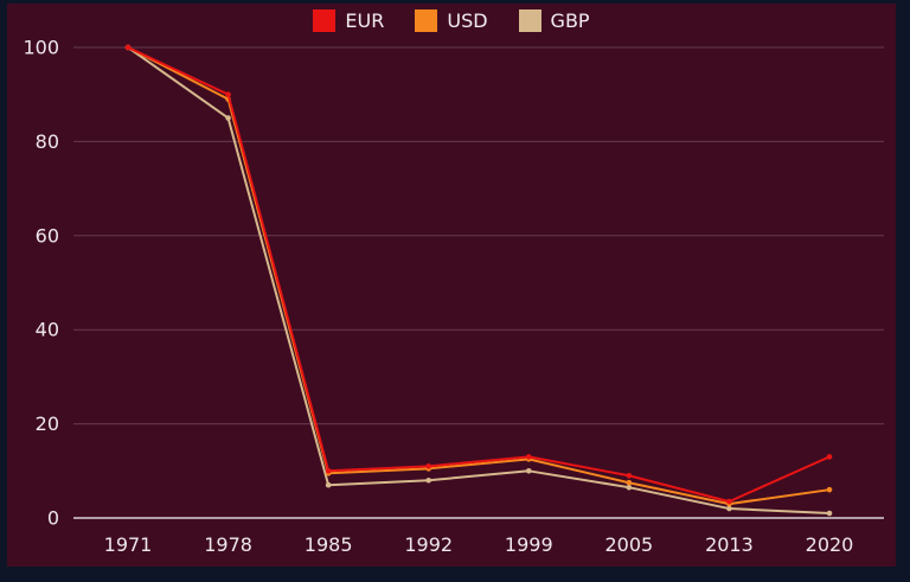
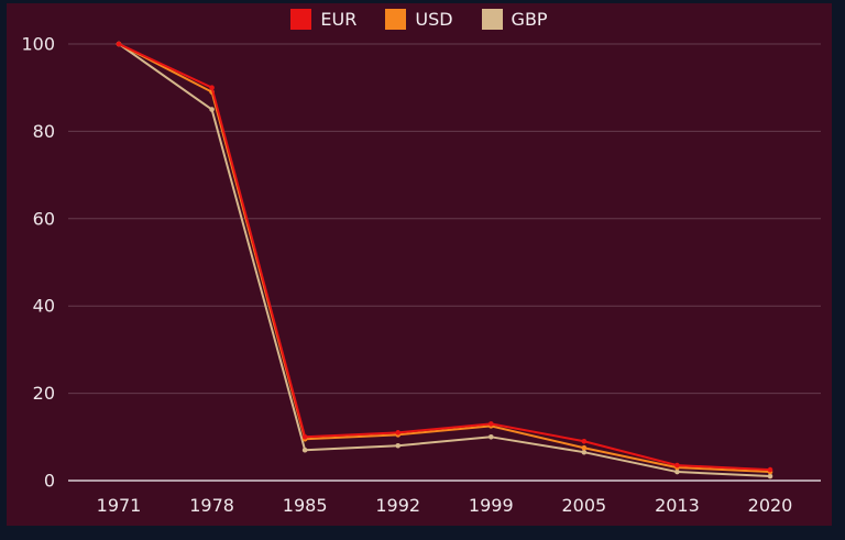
EUR/2020: 13 -> 2
USD/2020: 6 -> 2
